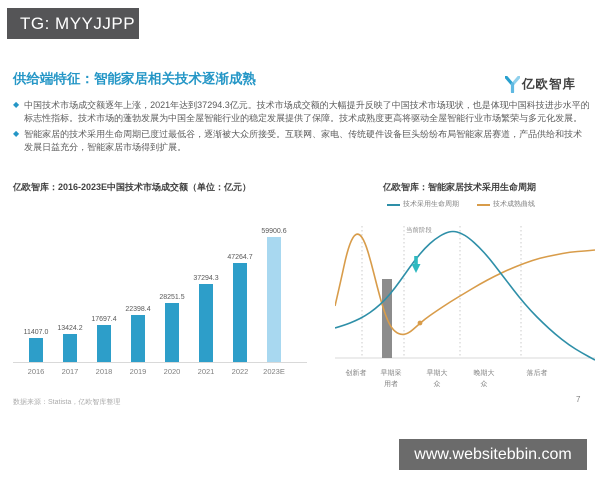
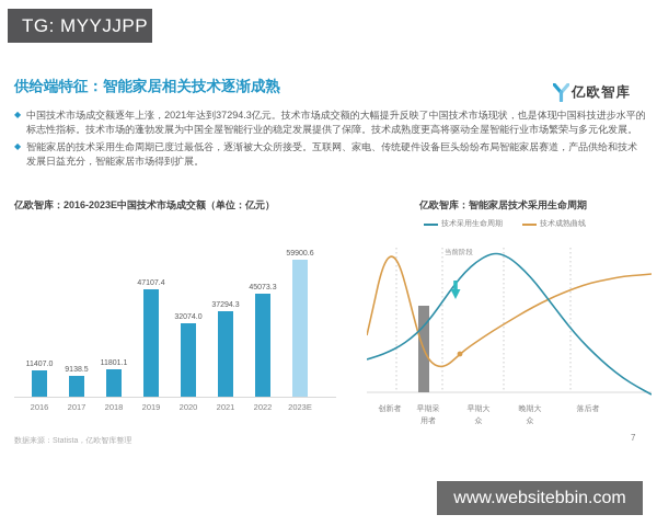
亿欧智库：2016-2023E中国技术市场成交额（单位：亿元）/2017: 13424.2 -> 9138.5
亿欧智库：2016-2023E中国技术市场成交额（单位：亿元）/2018: 17697.4 -> 11801.1
亿欧智库：2016-2023E中国技术市场成交额（单位：亿元）/2019: 22398.4 -> 47107.4
亿欧智库：2016-2023E中国技术市场成交额（单位：亿元）/2020: 28251.5 -> 32074.0
亿欧智库：2016-2023E中国技术市场成交额（单位：亿元）/2022: 47264.7 -> 45073.3
